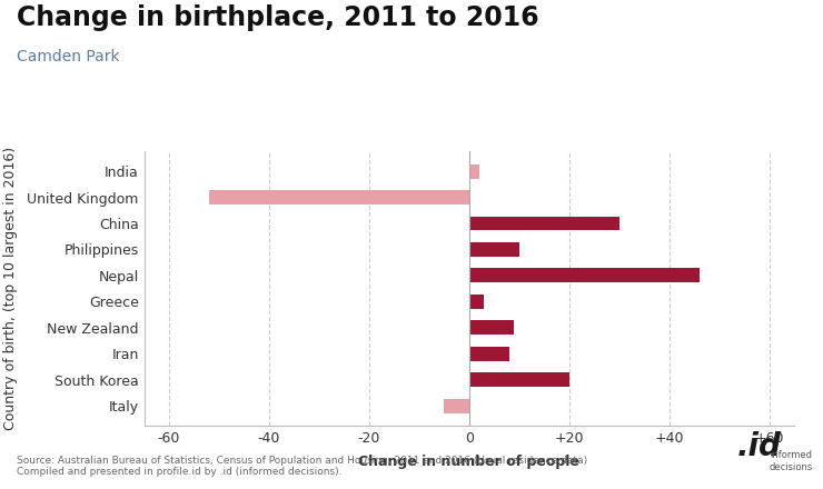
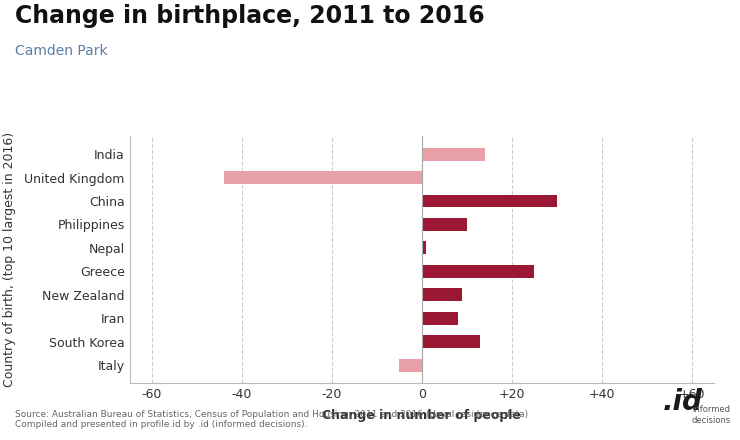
India: 2 -> 14
United Kingdom: -52 -> -44
Nepal: 46 -> 1
Greece: 3 -> 25
South Korea: 20 -> 13
